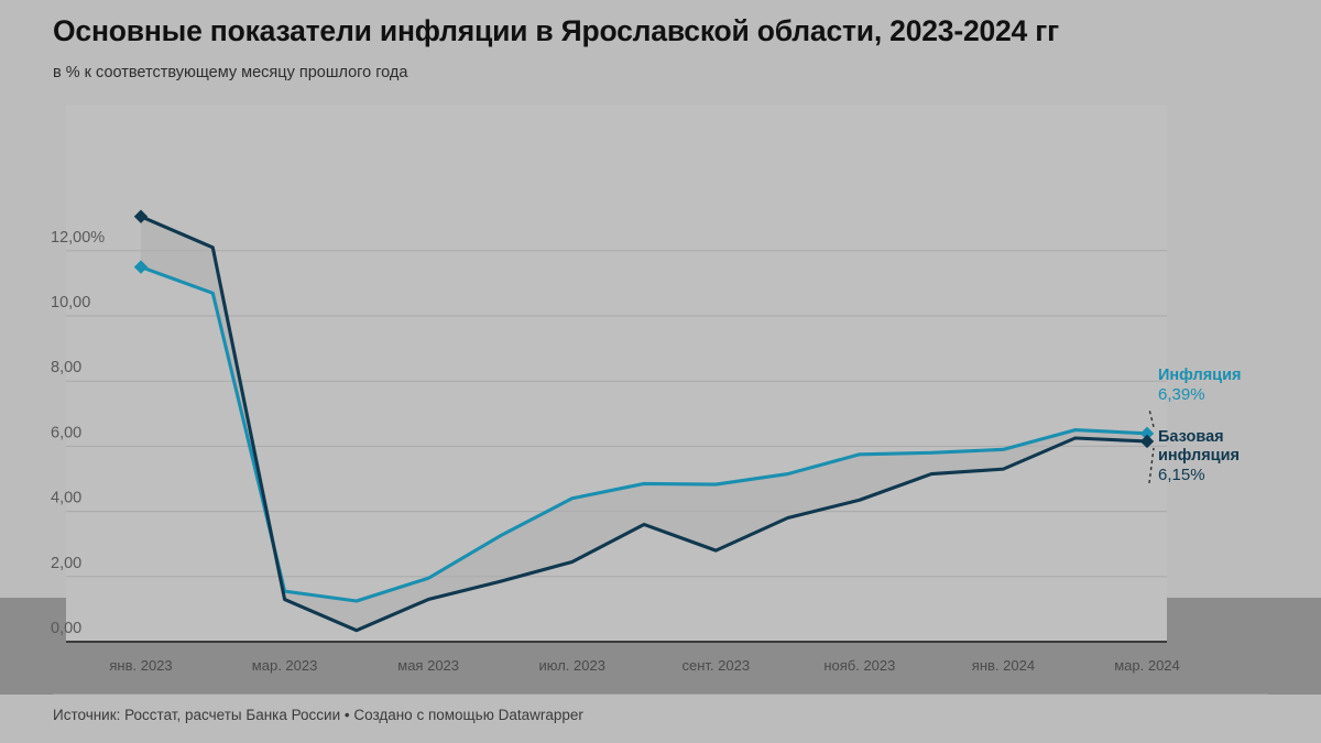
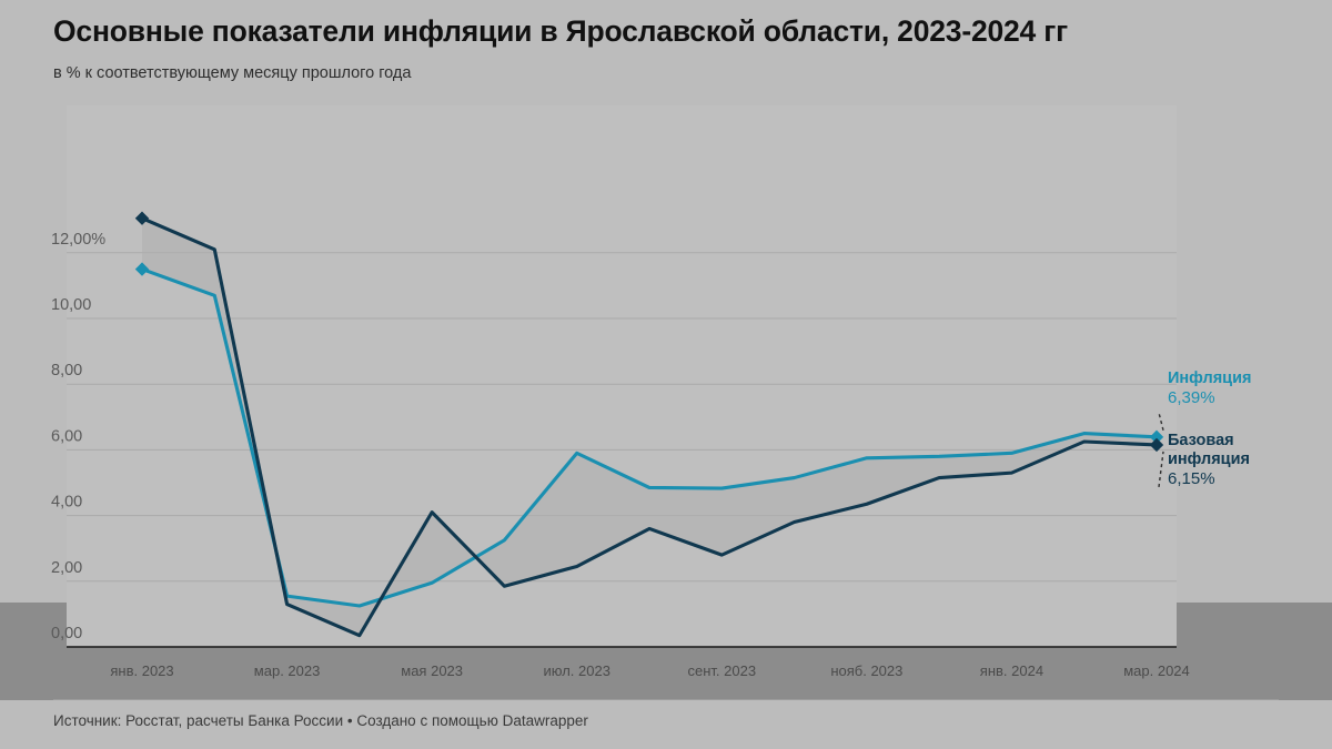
Базовая инфляция/мая 2023: 1,3% -> 4,1%
Инфляция/июл. 2023: 4,4% -> 5,9%
